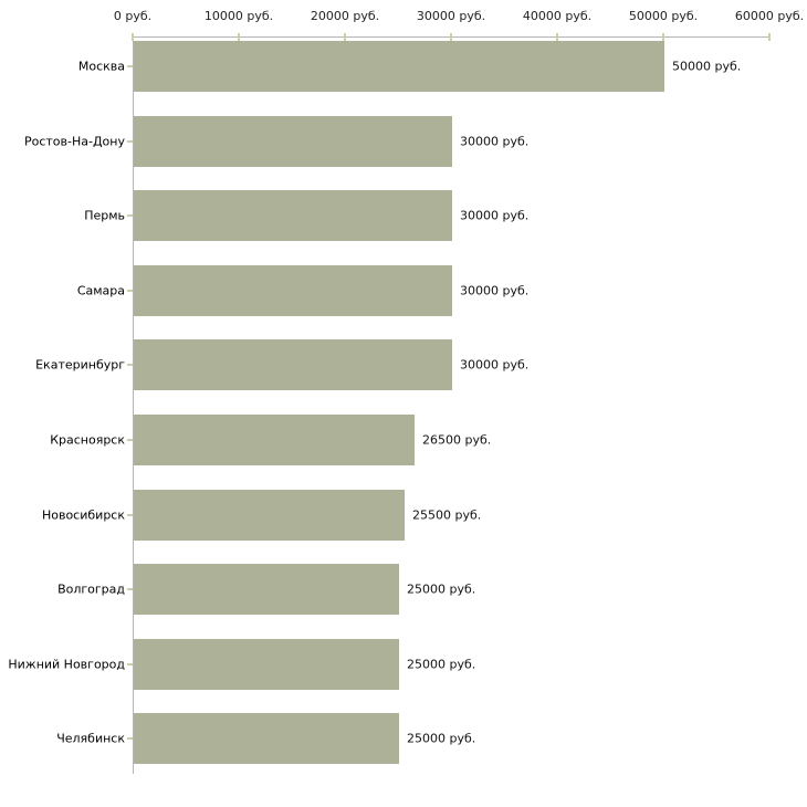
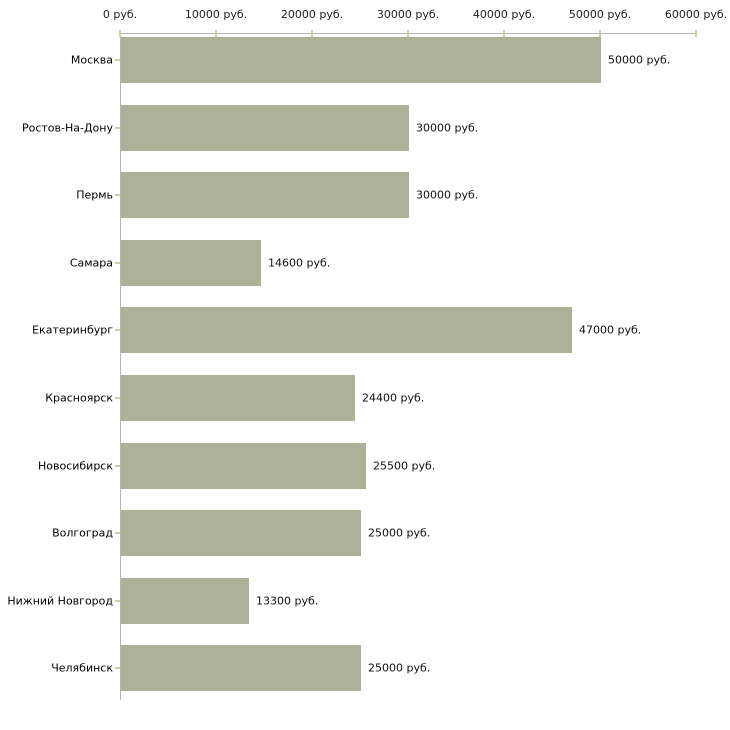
Самара: 30000 -> 14600
Екатеринбург: 30000 -> 47000
Красноярск: 26500 -> 24400
Нижний Новгород: 25000 -> 13300
